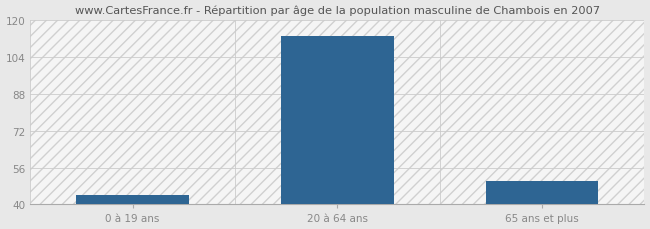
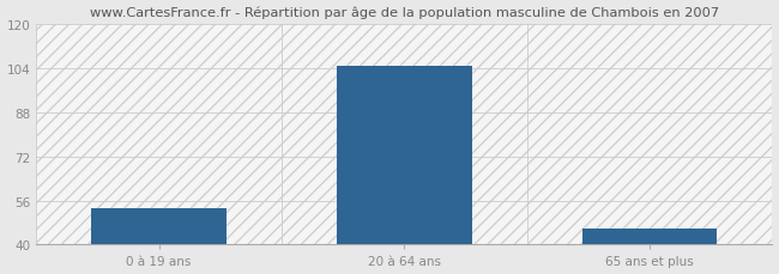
0 à 19 ans: 44 -> 53
20 à 64 ans: 113 -> 105
65 ans et plus: 50 -> 46
